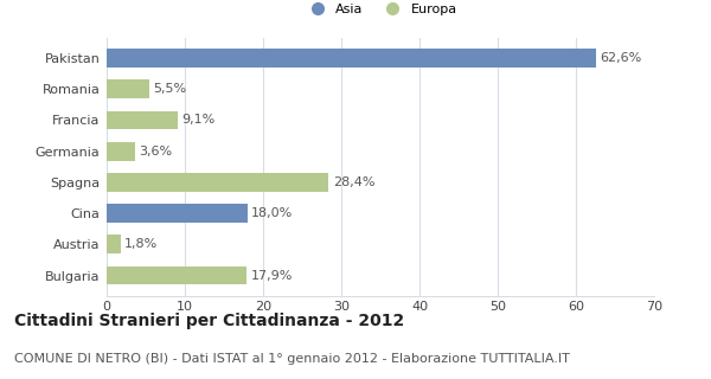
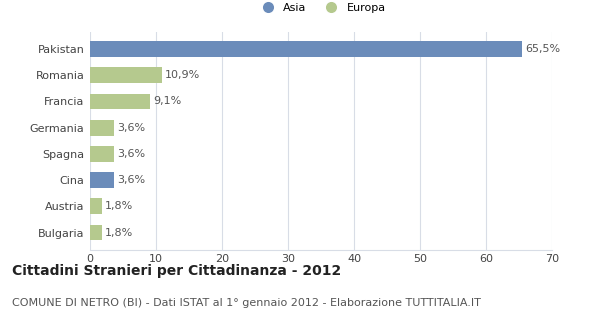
Pakistan: 62,6% -> 65,5%
Romania: 5,5% -> 10,9%
Spagna: 28,4% -> 3,6%
Cina: 18,0% -> 3,6%
Bulgaria: 17,9% -> 1,8%
